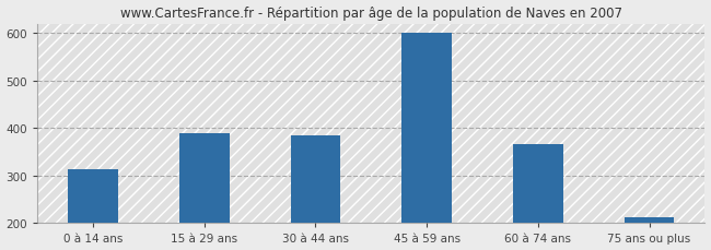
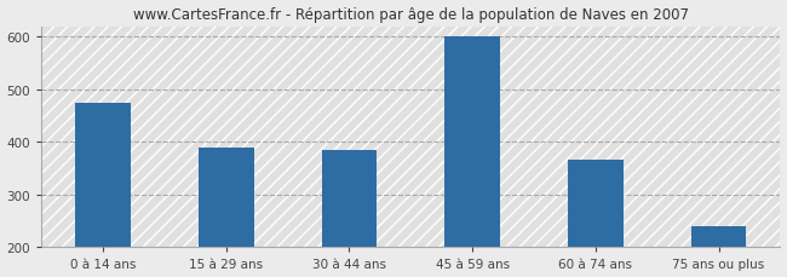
0 à 14 ans: 313 -> 475
75 ans ou plus: 213 -> 240
